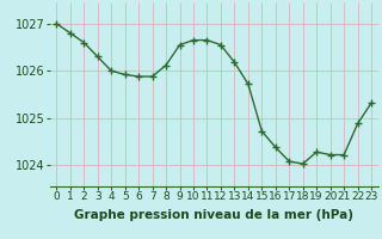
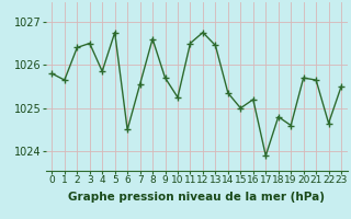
0: 1027.00 -> 1025.80
1: 1026.80 -> 1025.65
2: 1026.60 -> 1026.40
3: 1026.30 -> 1026.50
4: 1026.00 -> 1025.85
5: 1025.92 -> 1026.75
6: 1025.88 -> 1024.50
7: 1025.88 -> 1025.55
8: 1026.12 -> 1026.60
9: 1026.55 -> 1025.70
10: 1026.65 -> 1025.25
11: 1026.65 -> 1026.50
12: 1026.55 -> 1026.75
13: 1026.18 -> 1026.45
14: 1025.72 -> 1025.35
15: 1024.72 -> 1025.00
16: 1024.38 -> 1025.20
17: 1024.08 -> 1023.90
18: 1024.03 -> 1024.80
19: 1024.28 -> 1024.60
20: 1024.22 -> 1025.70
21: 1024.22 -> 1025.65
22: 1024.88 -> 1024.65
23: 1025.32 -> 1025.50
